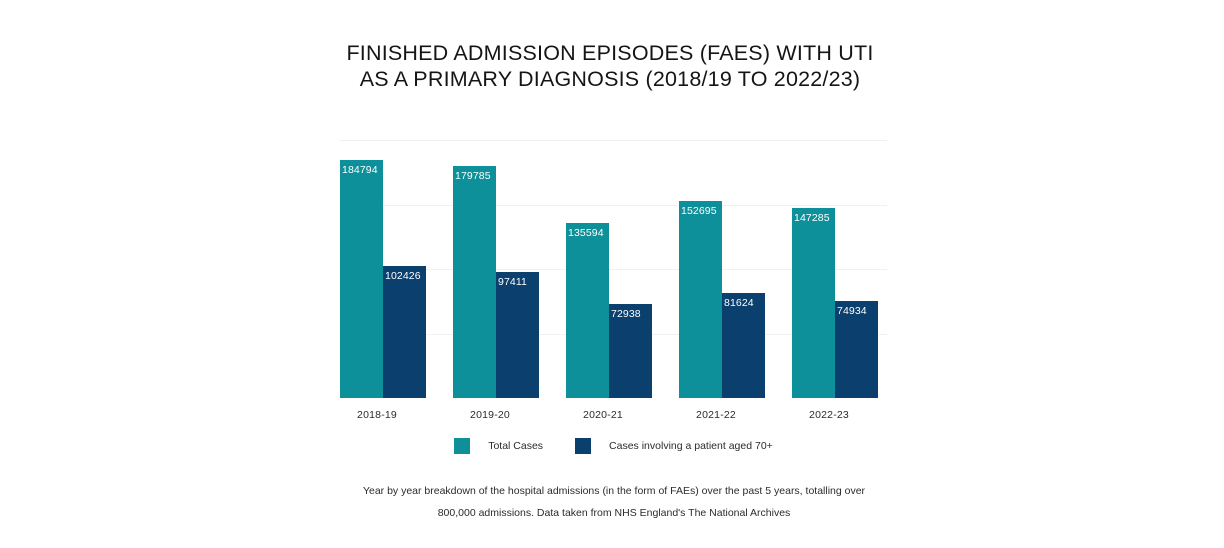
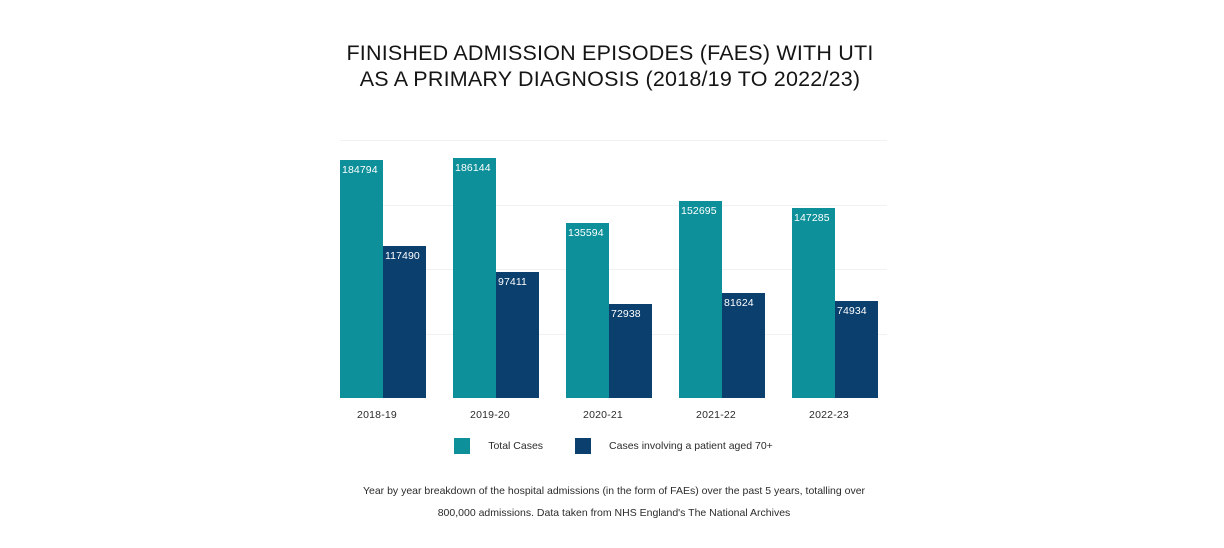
Cases involving a patient aged 70+/2018-19: 102426 -> 117490
Total Cases/2019-20: 179785 -> 186144
